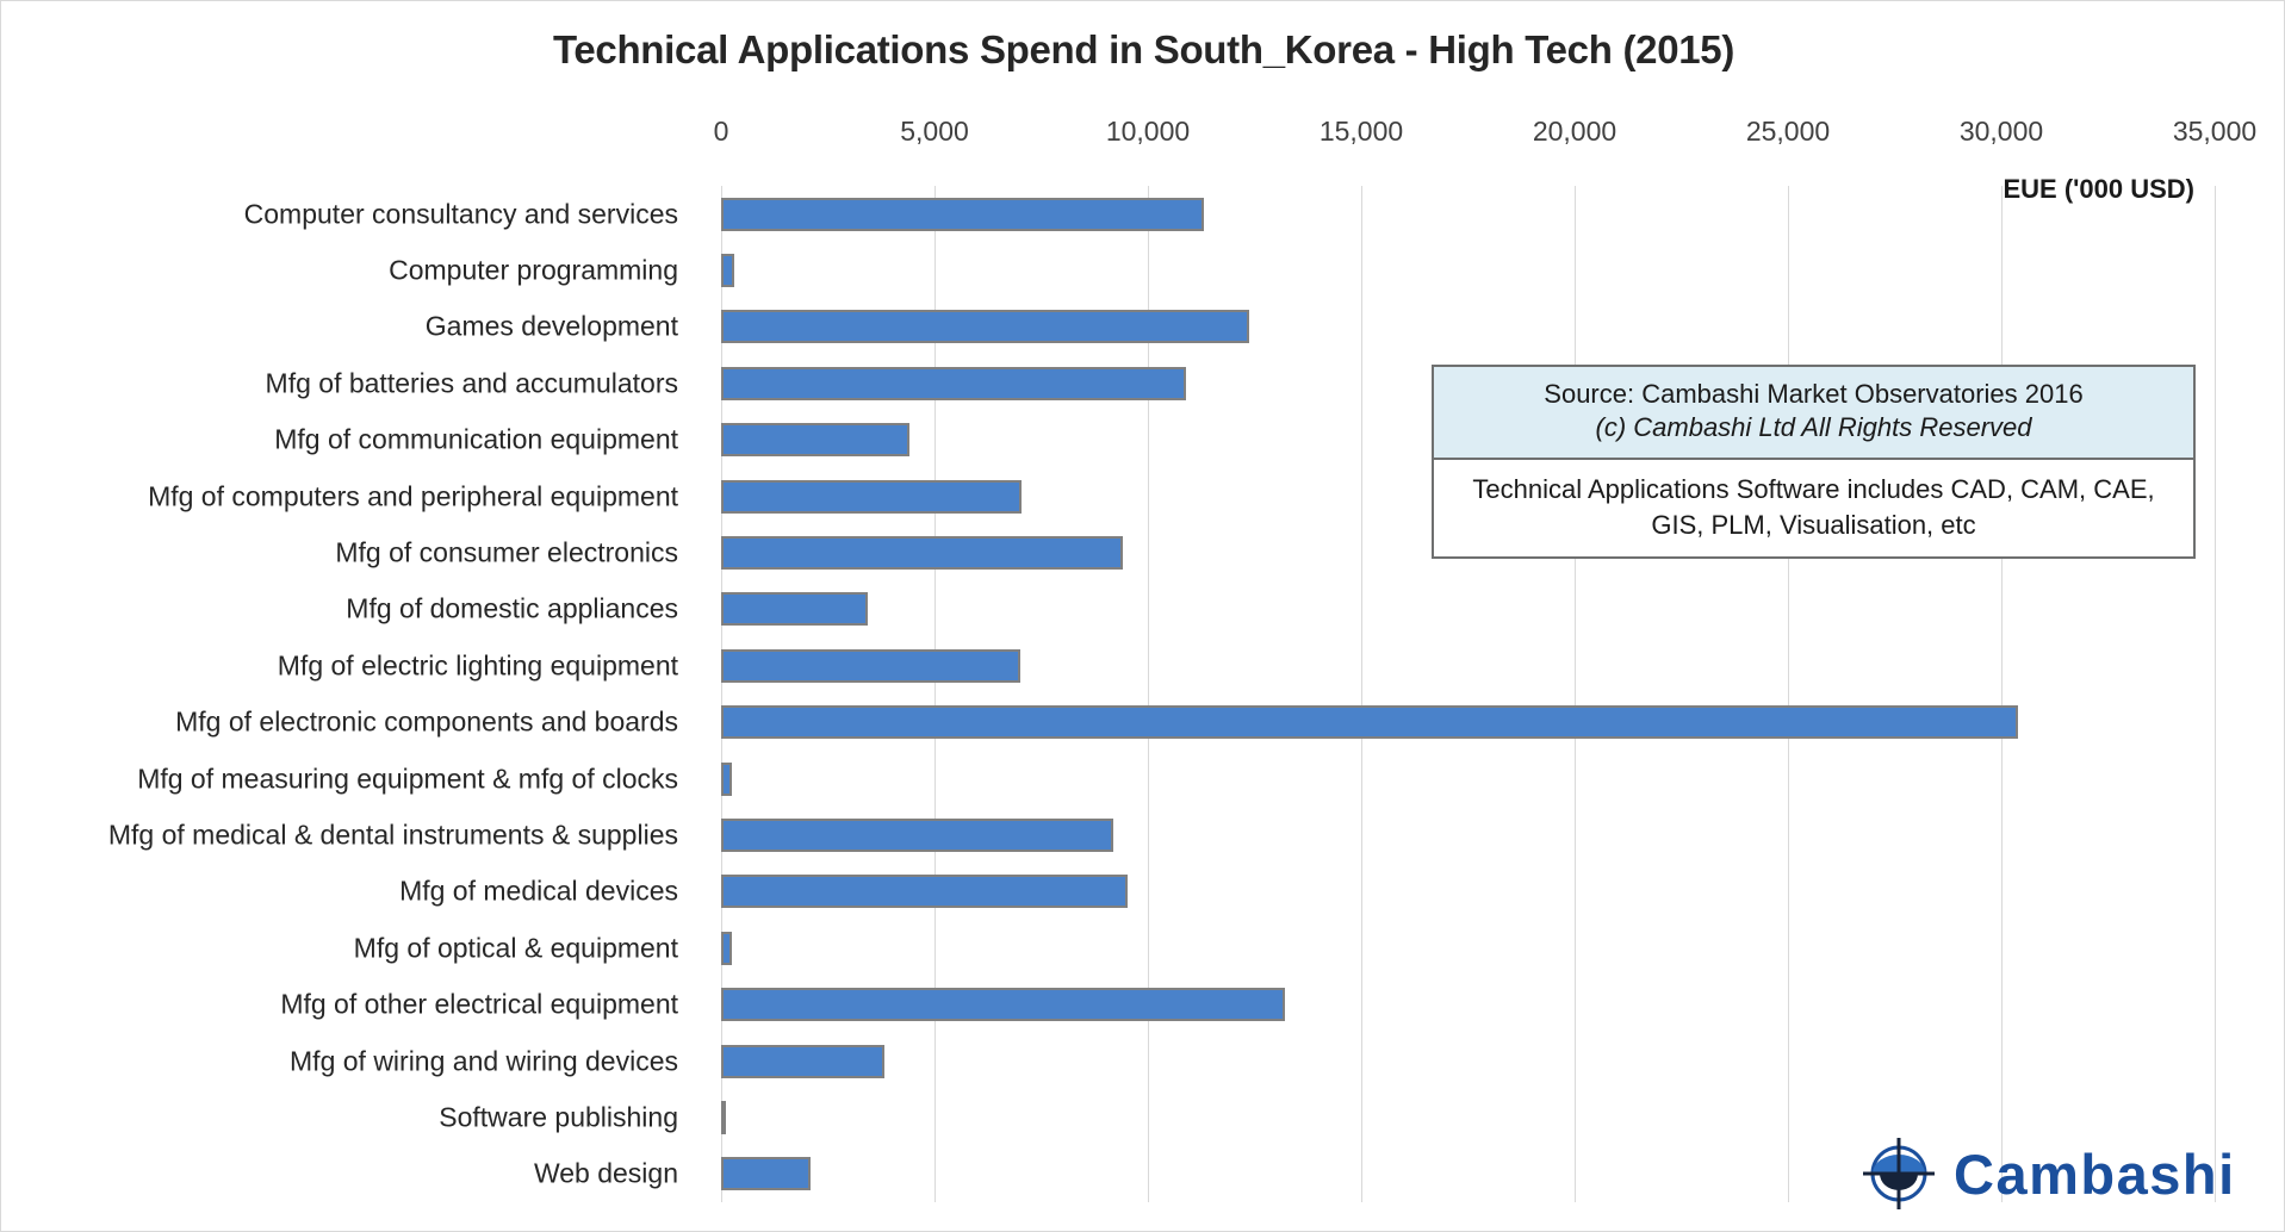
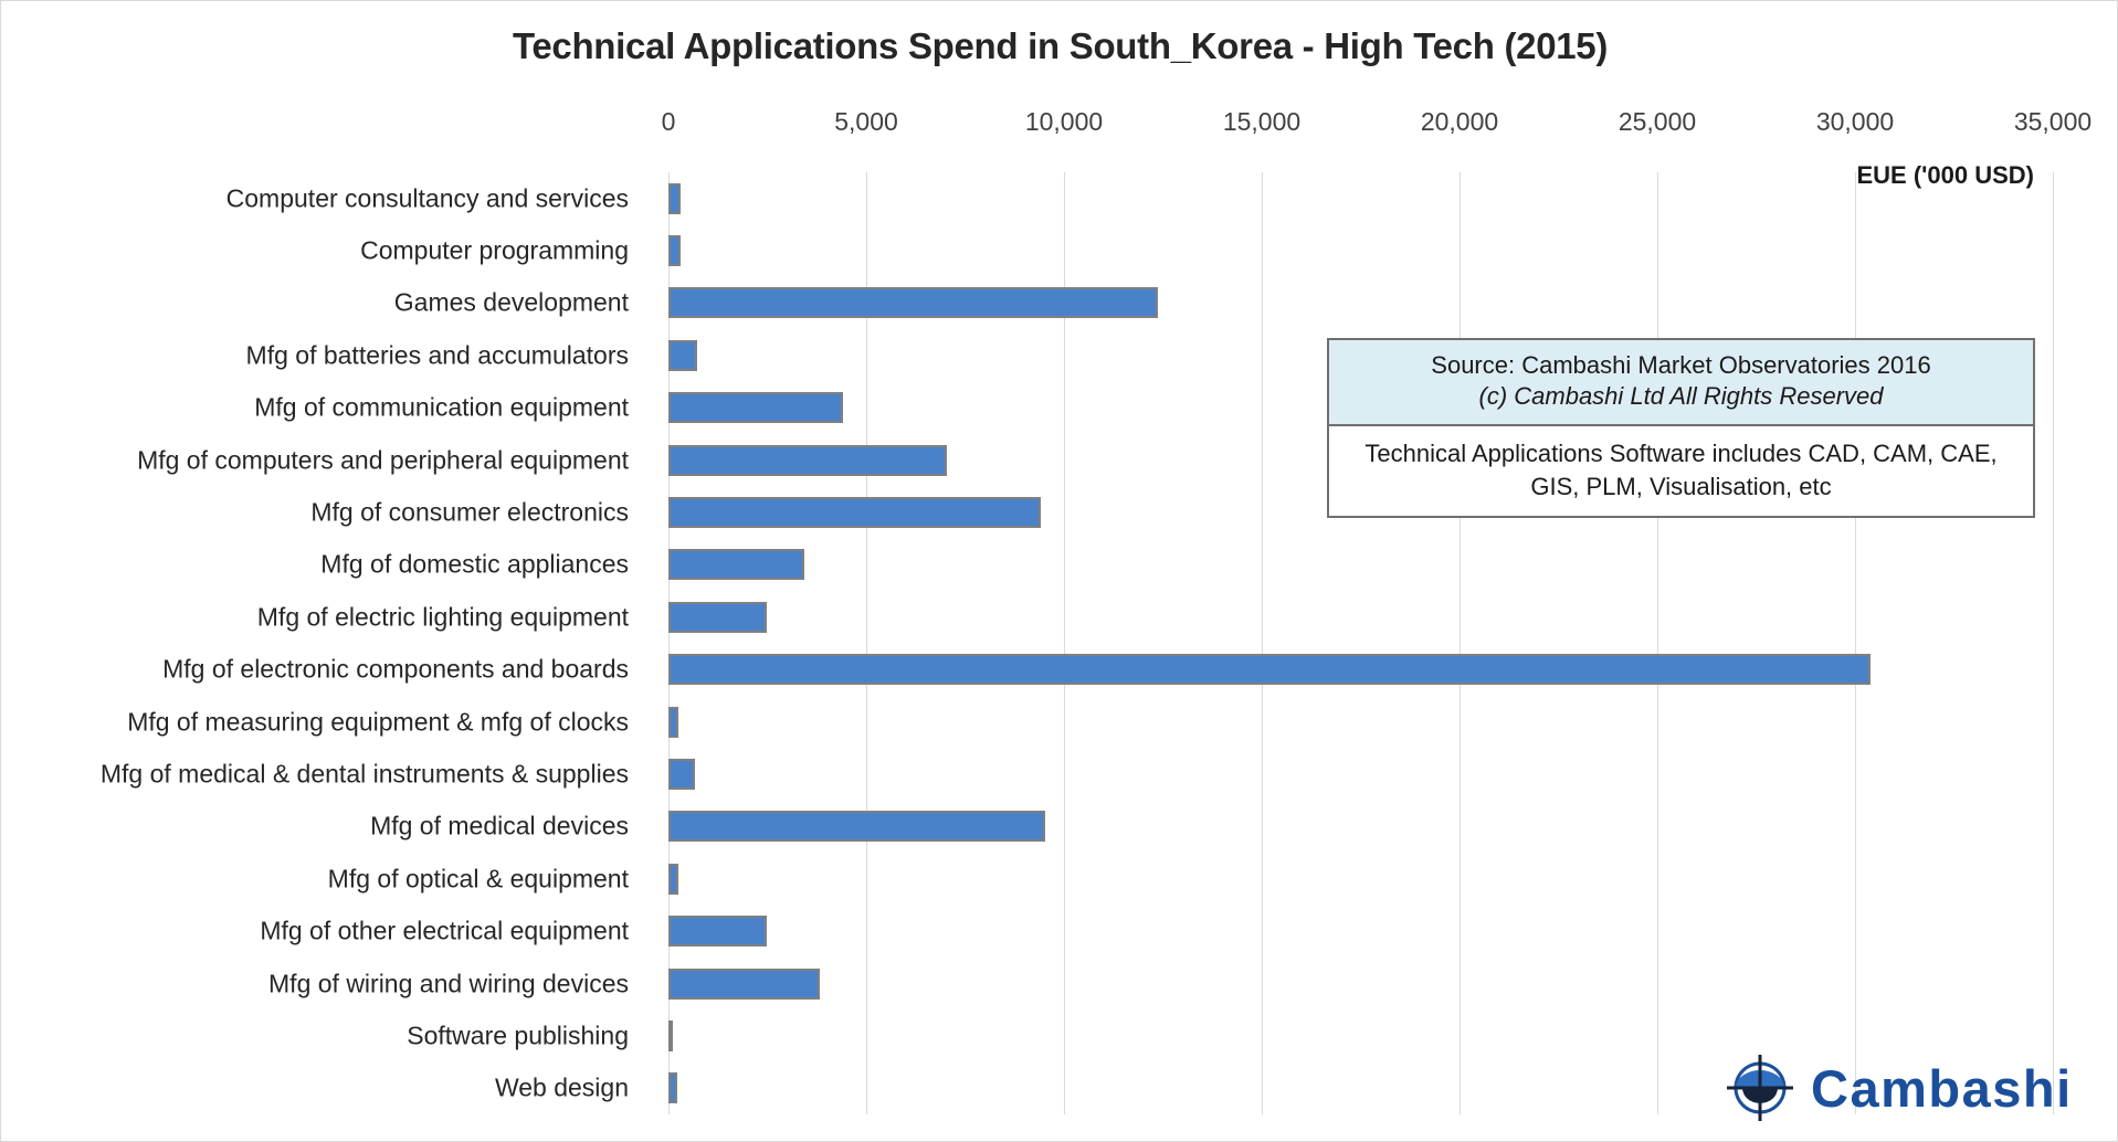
Computer consultancy and services: 11300 -> 300
Mfg of batteries and accumulators: 10900 -> 700
Mfg of electric lighting equipment: 7000 -> 2500
Mfg of medical & dental instruments & supplies: 9200 -> 700
Mfg of other electrical equipment: 13200 -> 2500
Web design: 2100 -> 200
